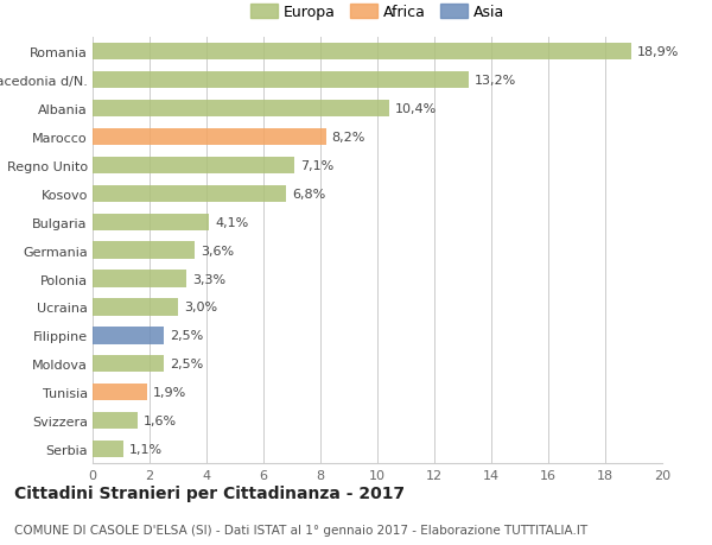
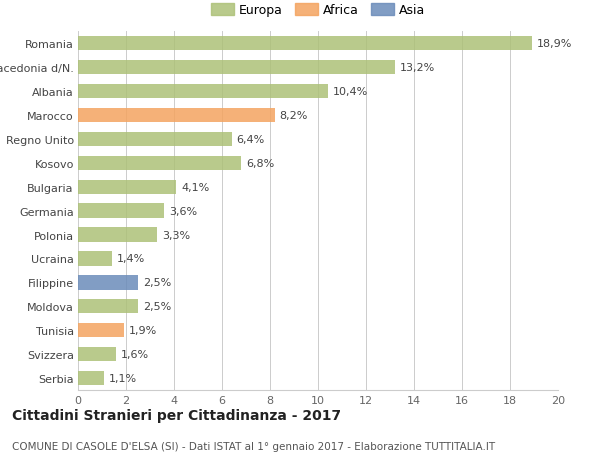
Regno Unito: 7,1% -> 6,4%
Ucraina: 3,0% -> 1,4%
